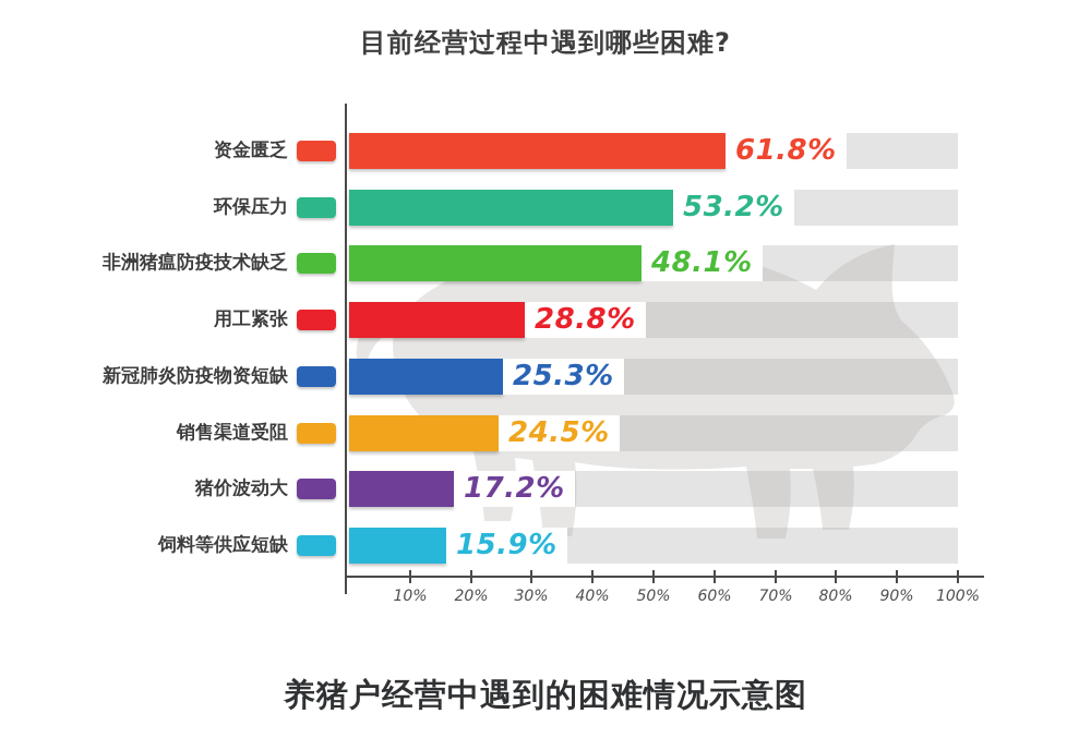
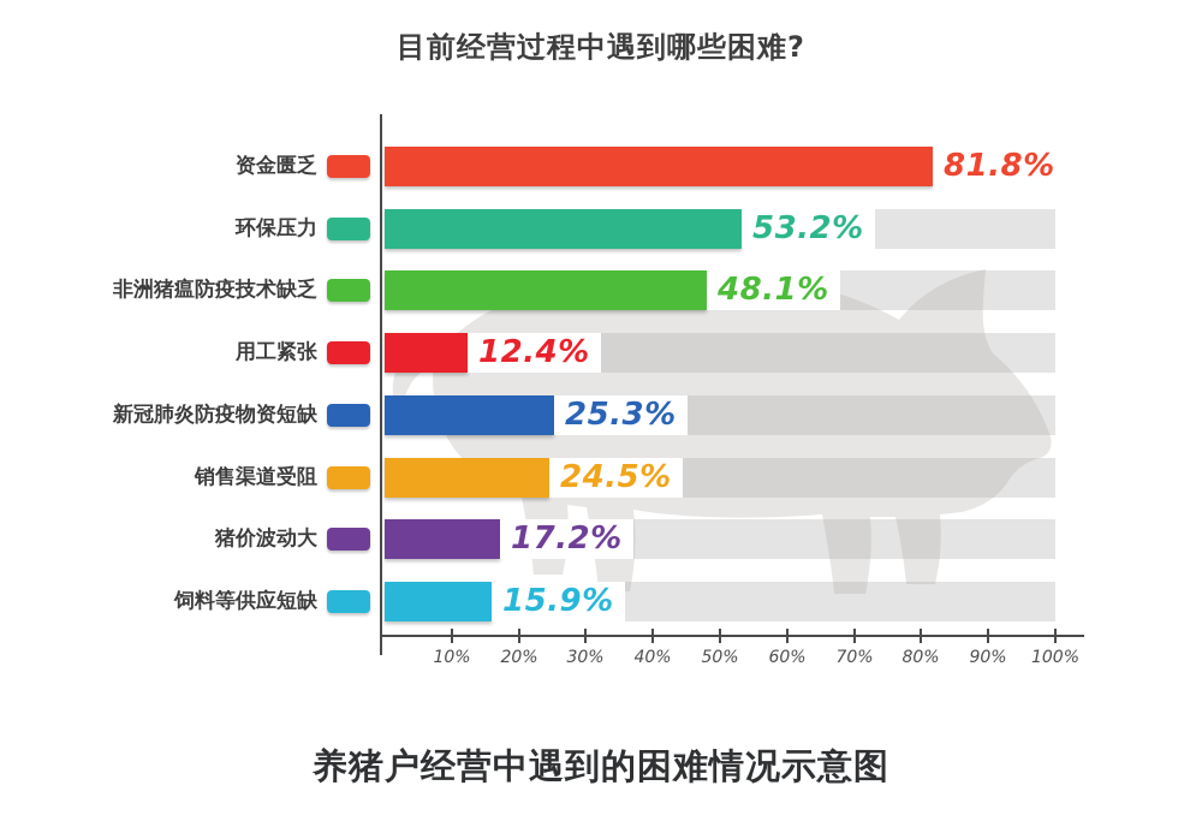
资金匮乏: 61.8% -> 81.8%
用工紧张: 28.8% -> 12.4%
